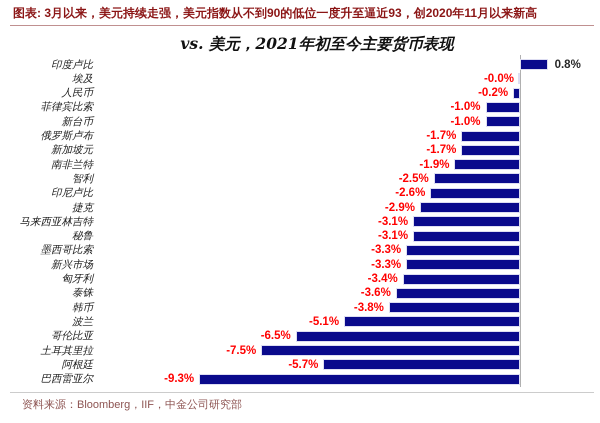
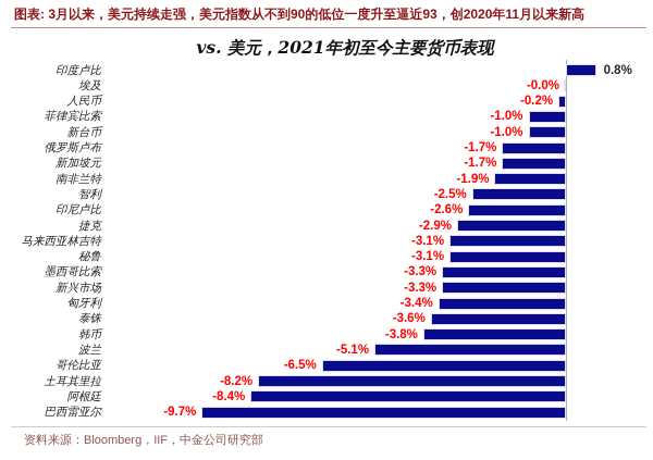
土耳其里拉: -7.5% -> -8.2%
阿根廷: -5.7% -> -8.4%
巴西雷亚尔: -9.3% -> -9.7%
